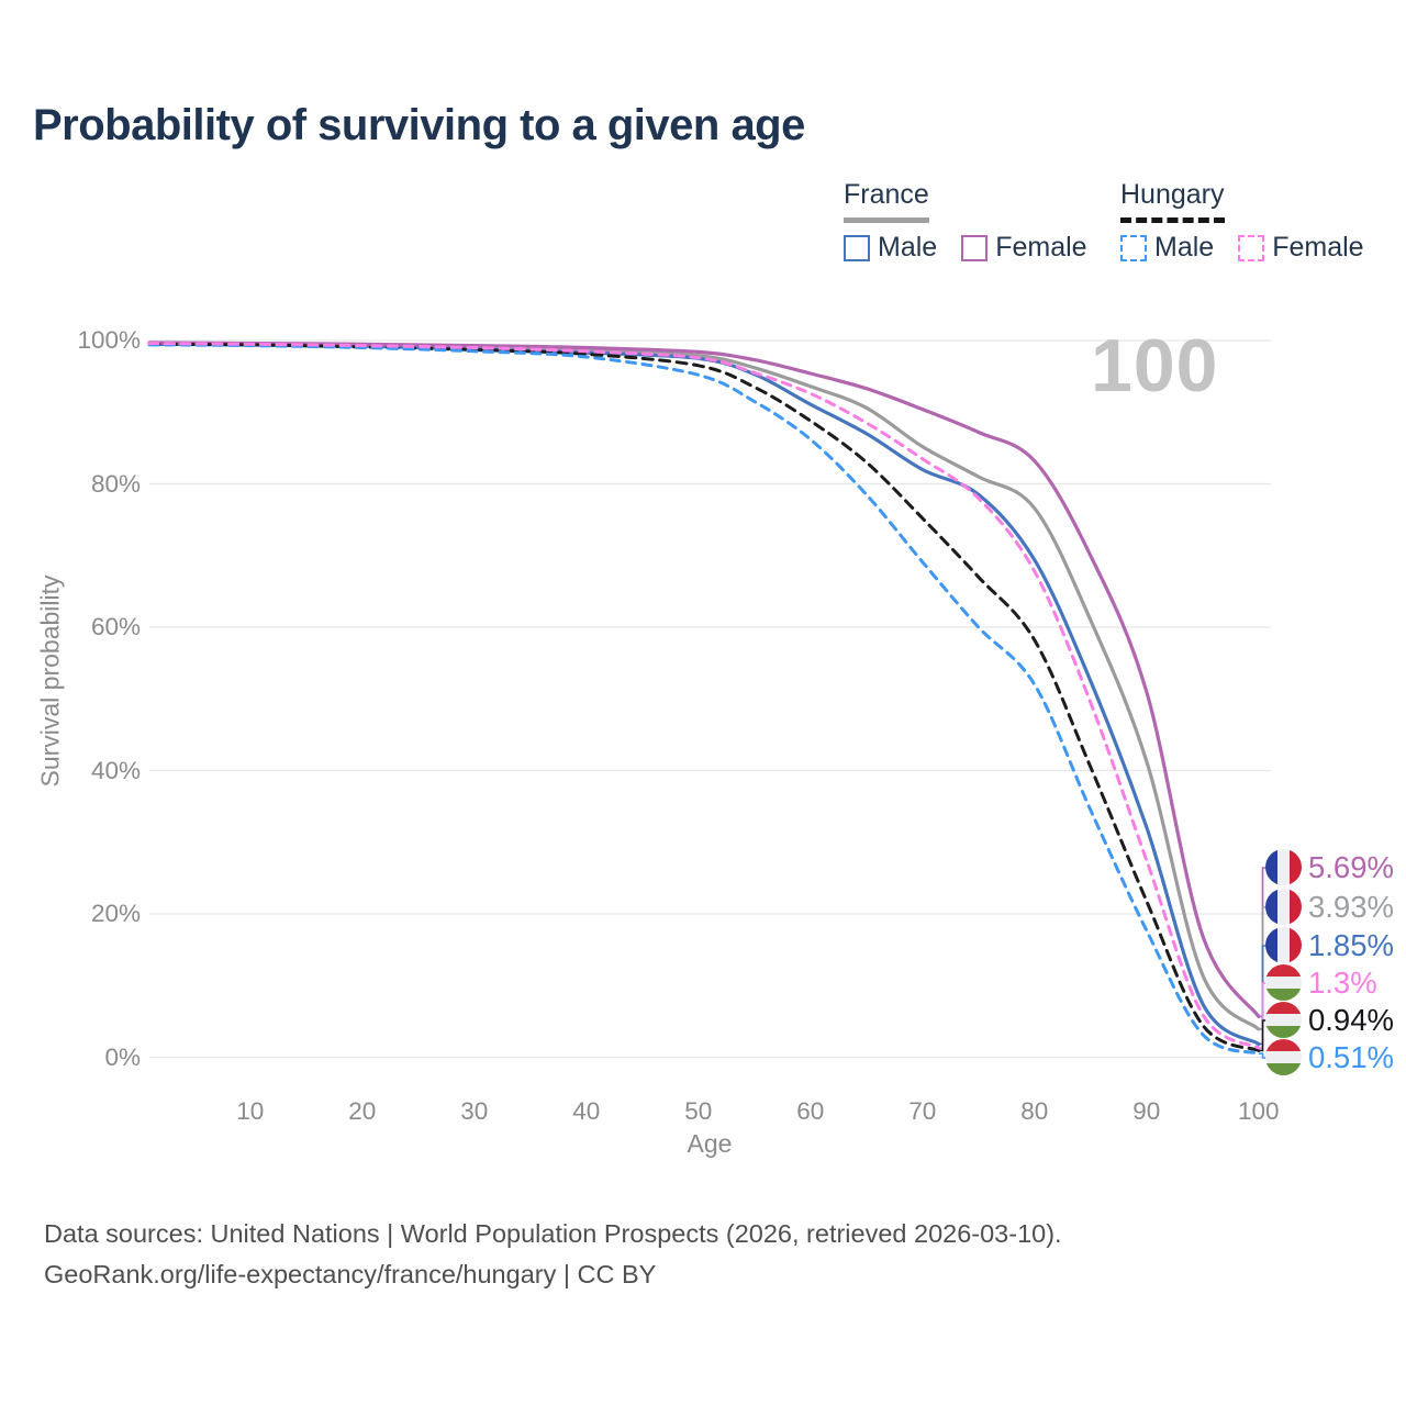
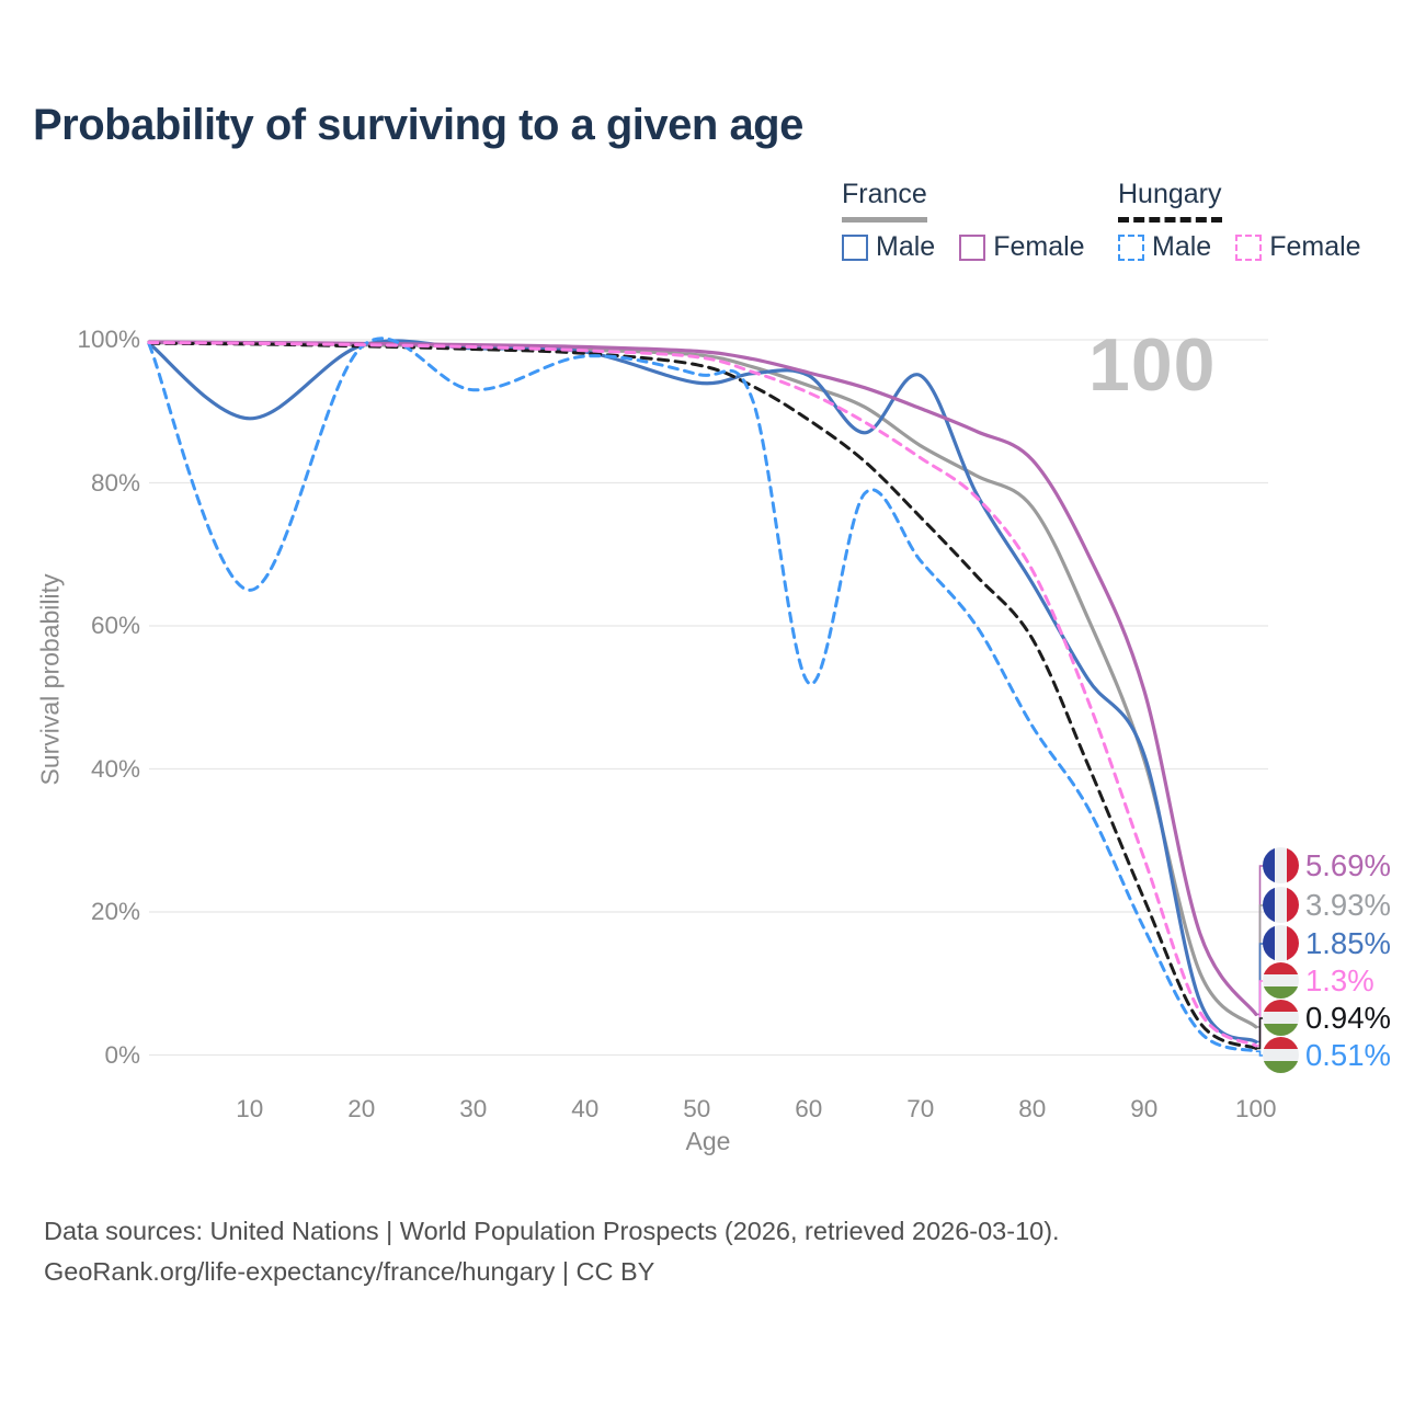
France Male/10: 99% -> 89%
Hungary Male/10: 99% -> 65%
Hungary Male/30: 98% -> 93%
France Male/50: 98% -> 94%
France Male/60: 91% -> 95%
Hungary Male/60: 86% -> 52%
France Male/70: 82% -> 95%
France Male/80: 69% -> 66%
Hungary Male/80: 52% -> 46%
France Male/90: 32% -> 42%
